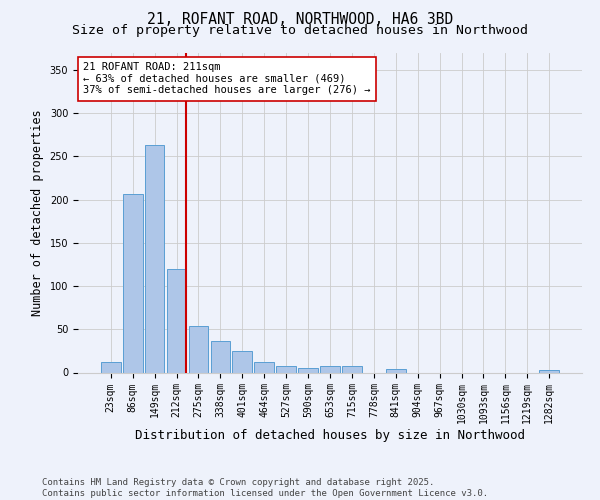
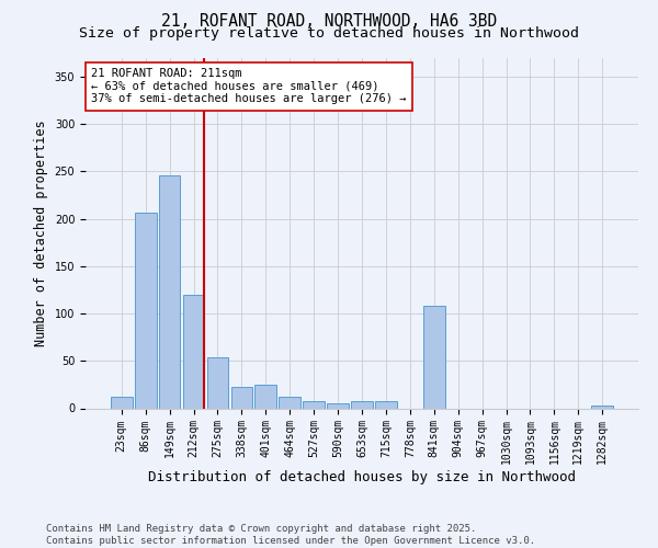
149sqm: 263 -> 246
338sqm: 36 -> 22
841sqm: 4 -> 108
